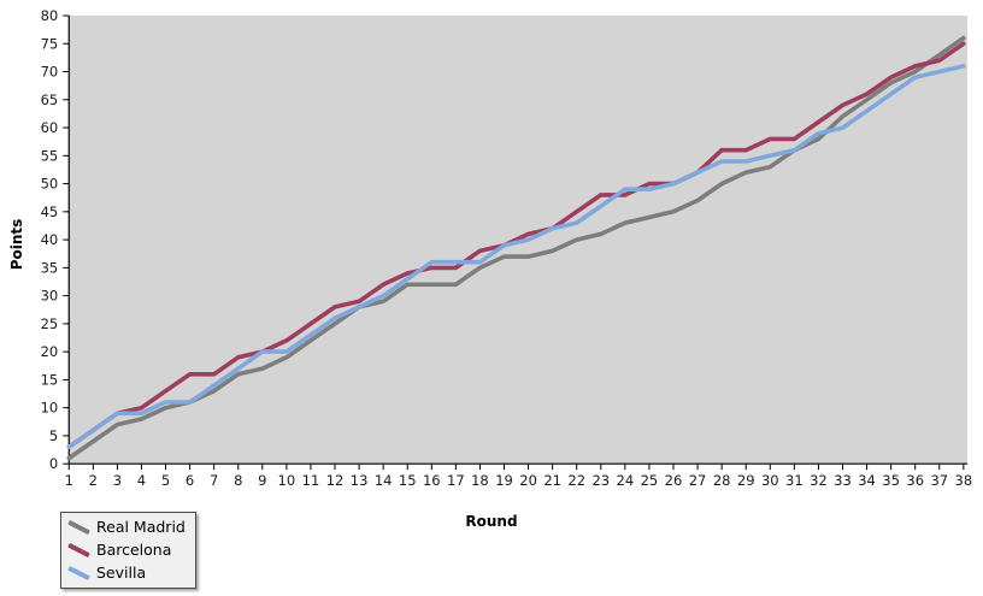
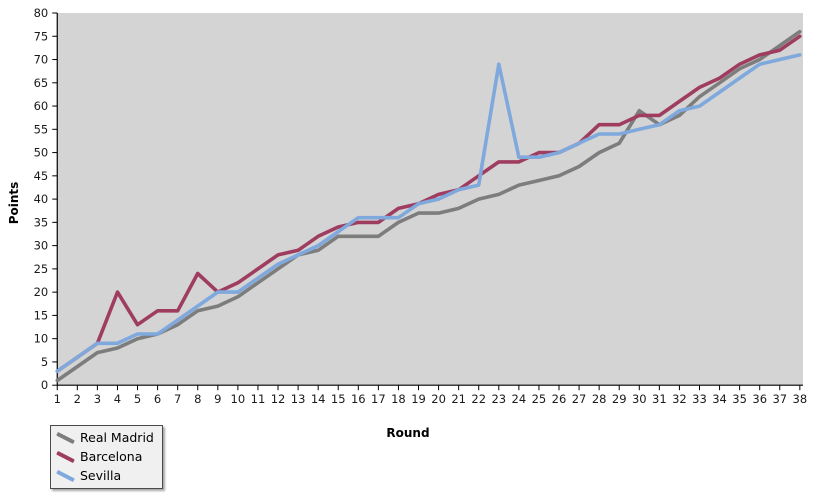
Barcelona/4: 10 -> 20
Barcelona/8: 19 -> 24
Sevilla/23: 46 -> 69
Real Madrid/30: 53 -> 59
